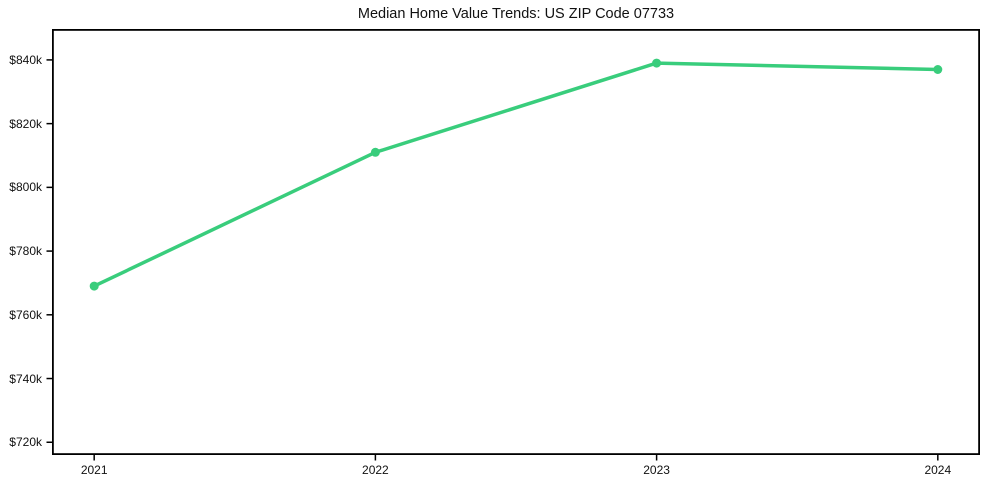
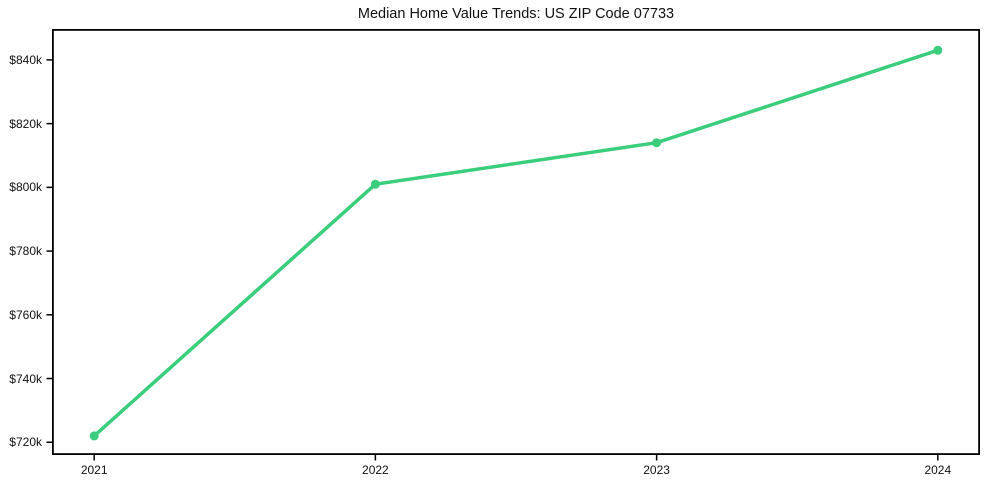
2021: $769k -> $722k
2022: $811k -> $801k
2023: $839k -> $814k
2024: $837k -> $843k
